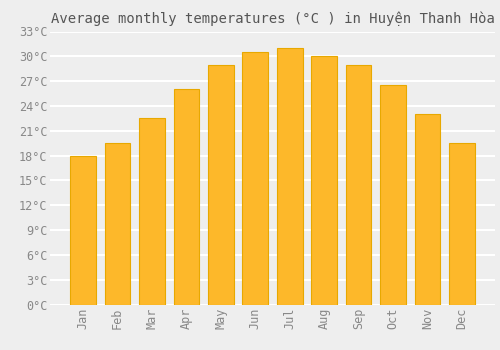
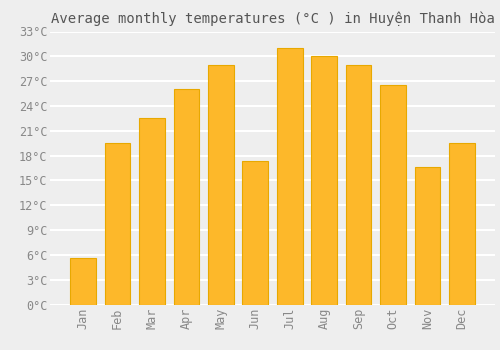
Jan: 18.0°C -> 5.6°C
Jun: 30.5°C -> 17.4°C
Nov: 23.0°C -> 16.6°C
